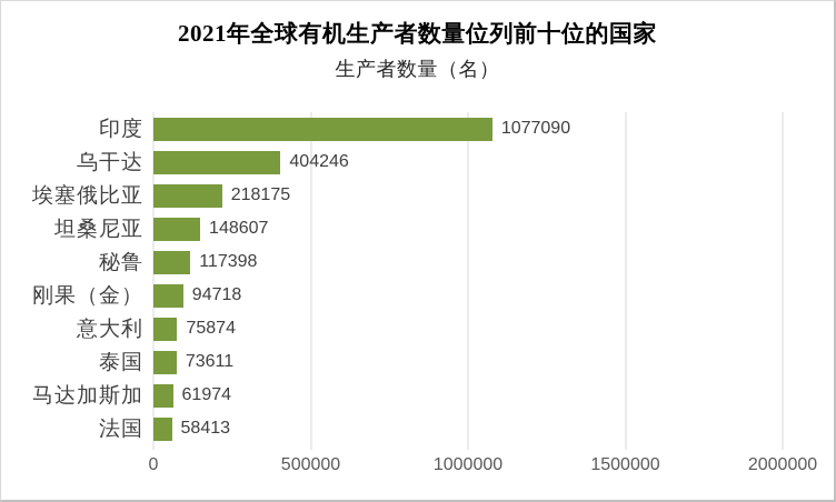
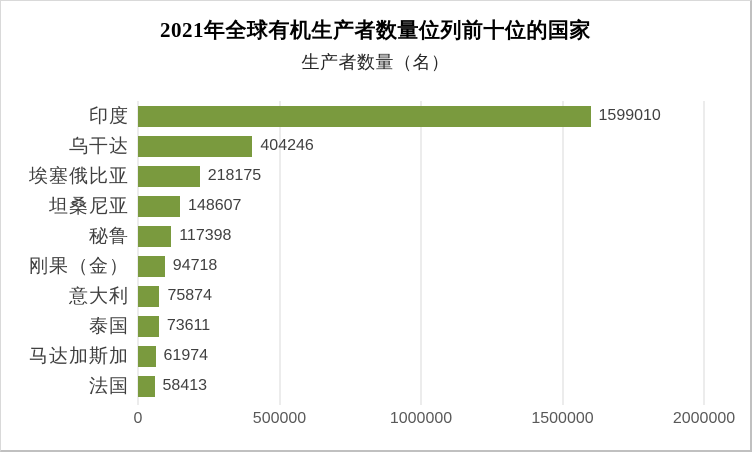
印度: 1077090 -> 1599010
